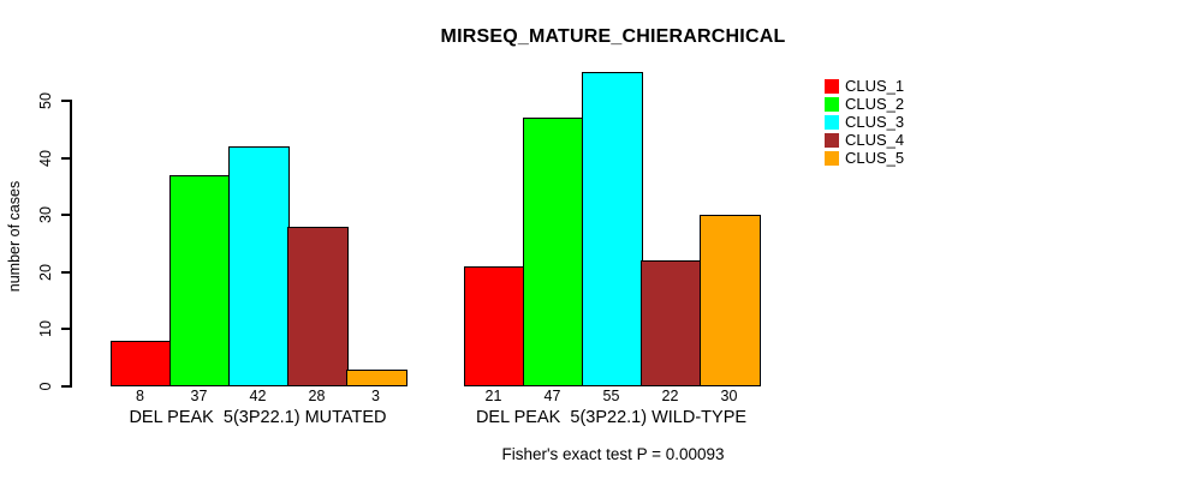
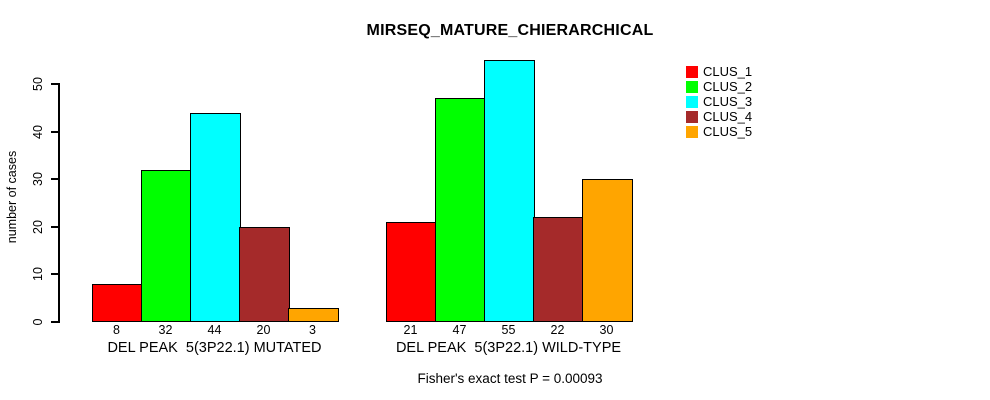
CLUS_2/DEL PEAK 5(3P22.1) MUTATED: 37 -> 32
CLUS_3/DEL PEAK 5(3P22.1) MUTATED: 42 -> 44
CLUS_4/DEL PEAK 5(3P22.1) MUTATED: 28 -> 20
